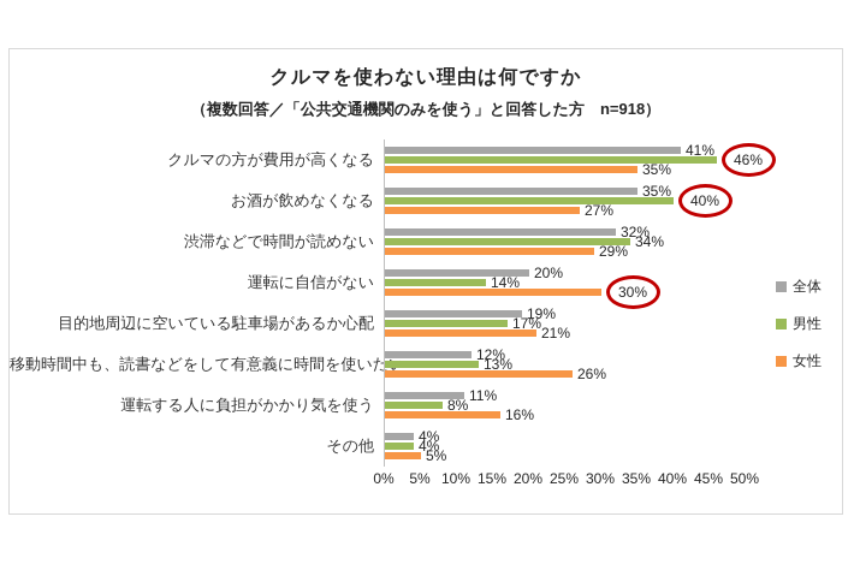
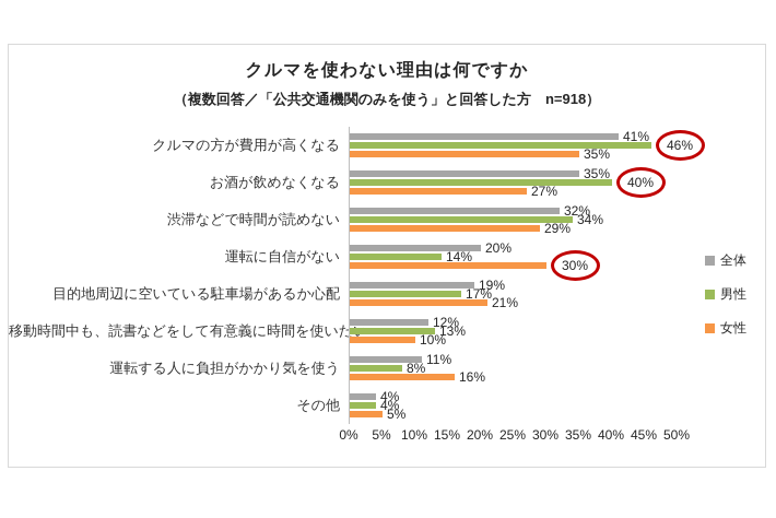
女性/移動時間中も、読書などをして有意義に時間を使いたい: 26% -> 10%
